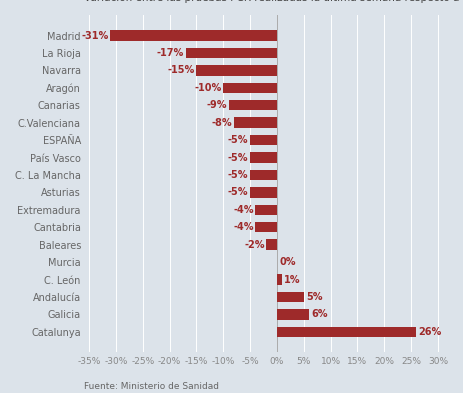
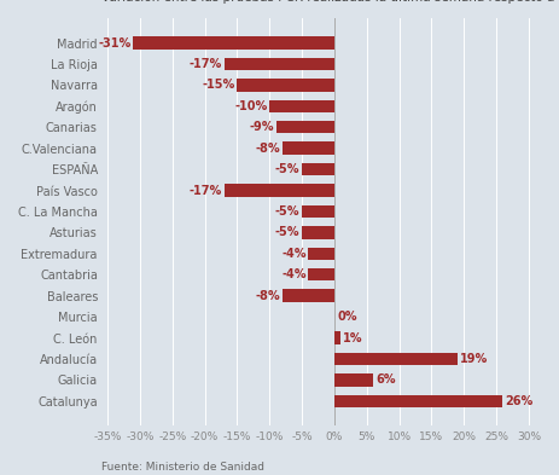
País Vasco: -5% -> -17%
Baleares: -2% -> -8%
Andalucía: 5% -> 19%
